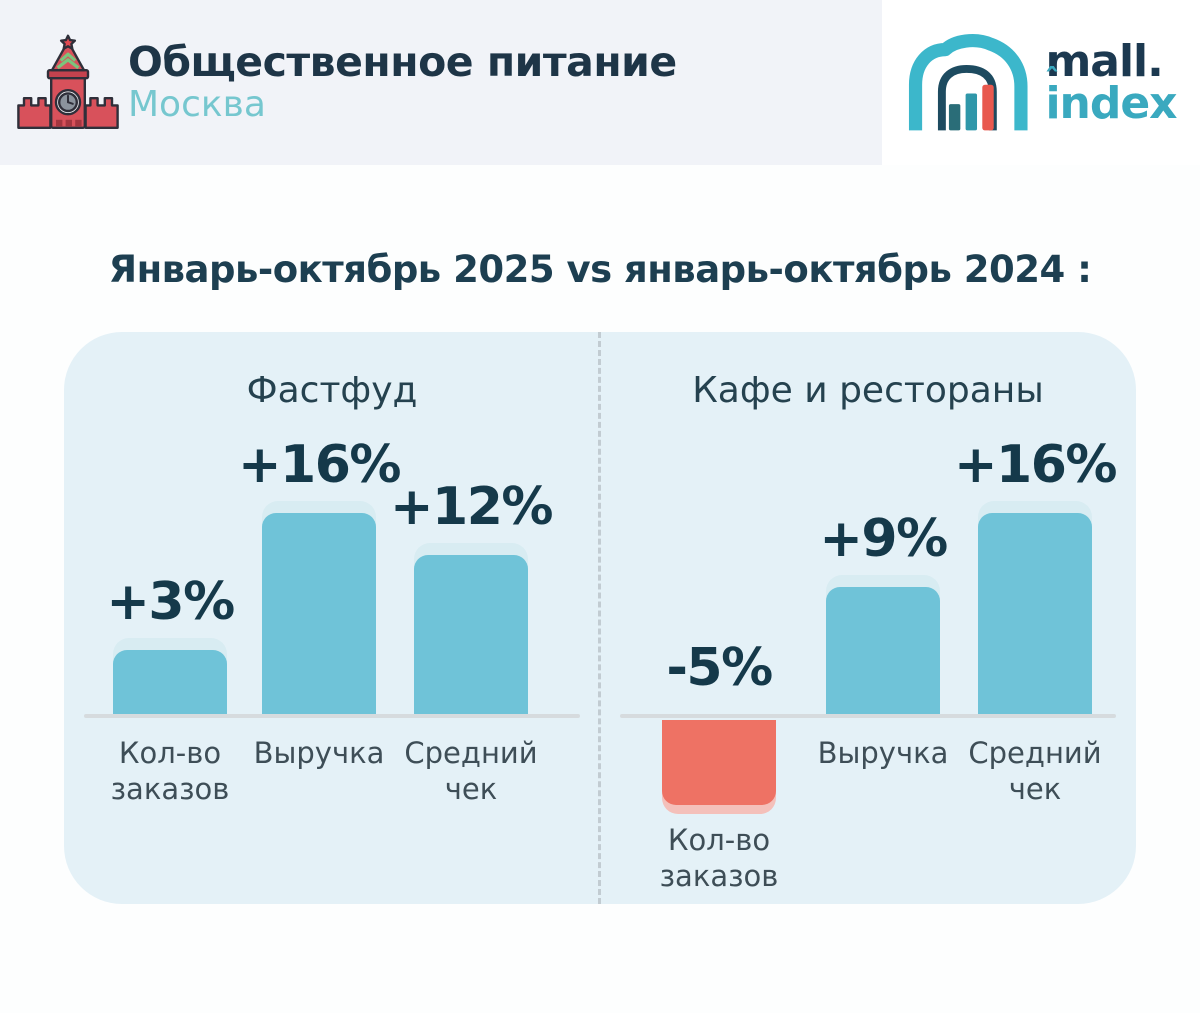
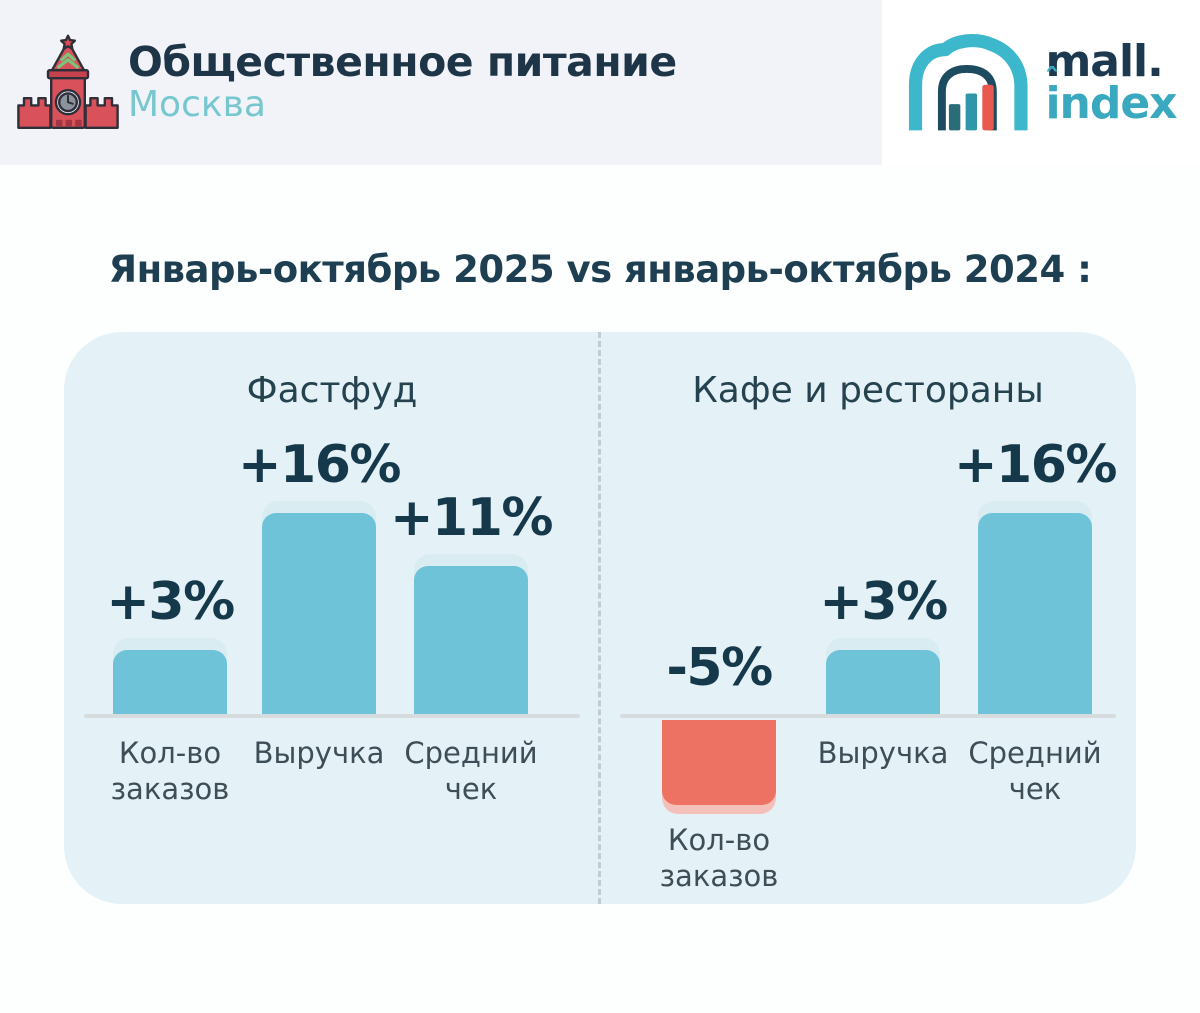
Фастфуд/Средний чек: +12% -> +11%
Кафе и рестораны/Выручка: +9% -> +3%
